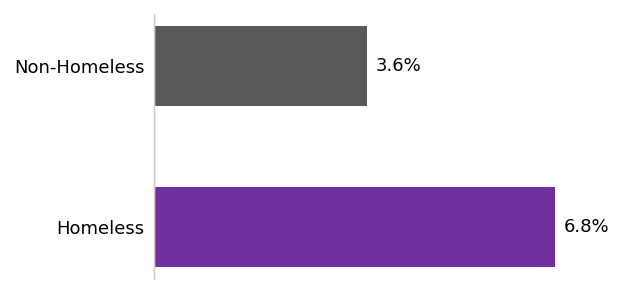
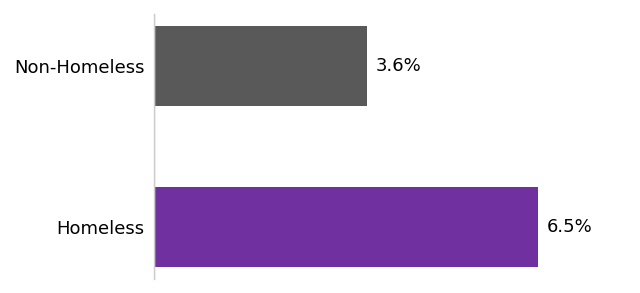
Homeless: 6.8% -> 6.5%
